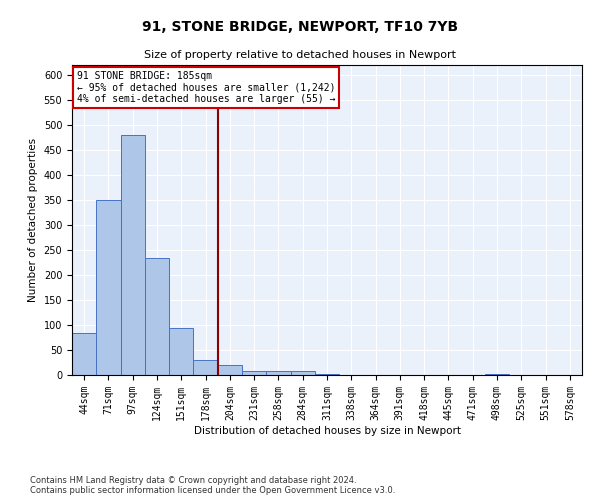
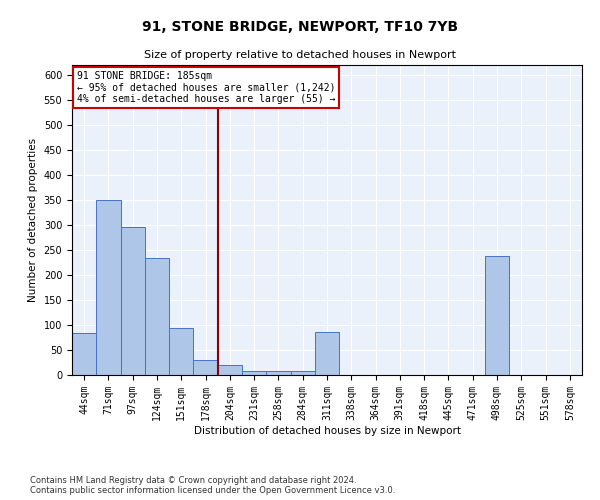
97sqm: 480 -> 296
311sqm: 3 -> 86
498sqm: 3 -> 238
